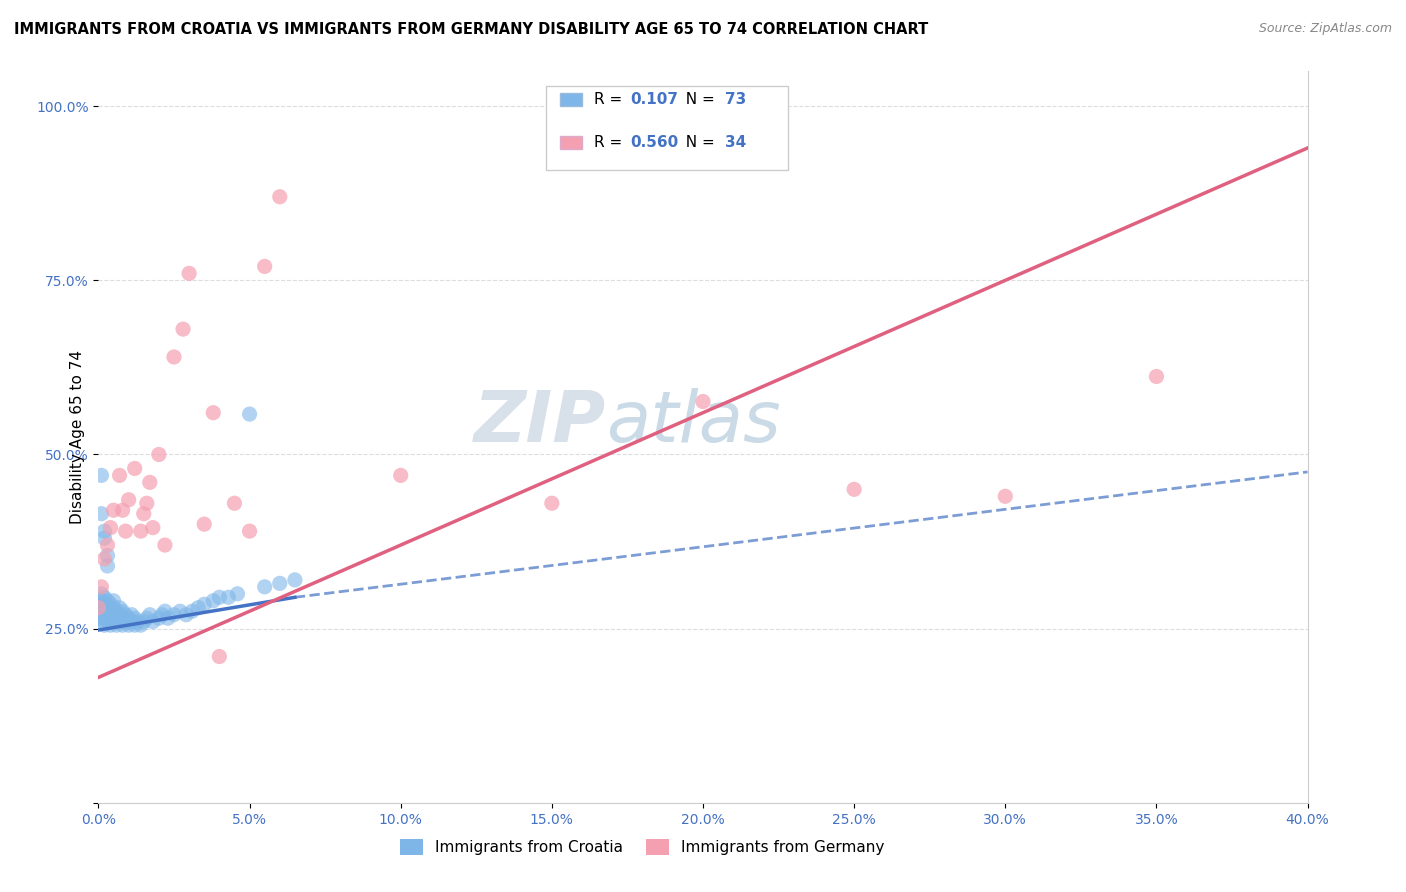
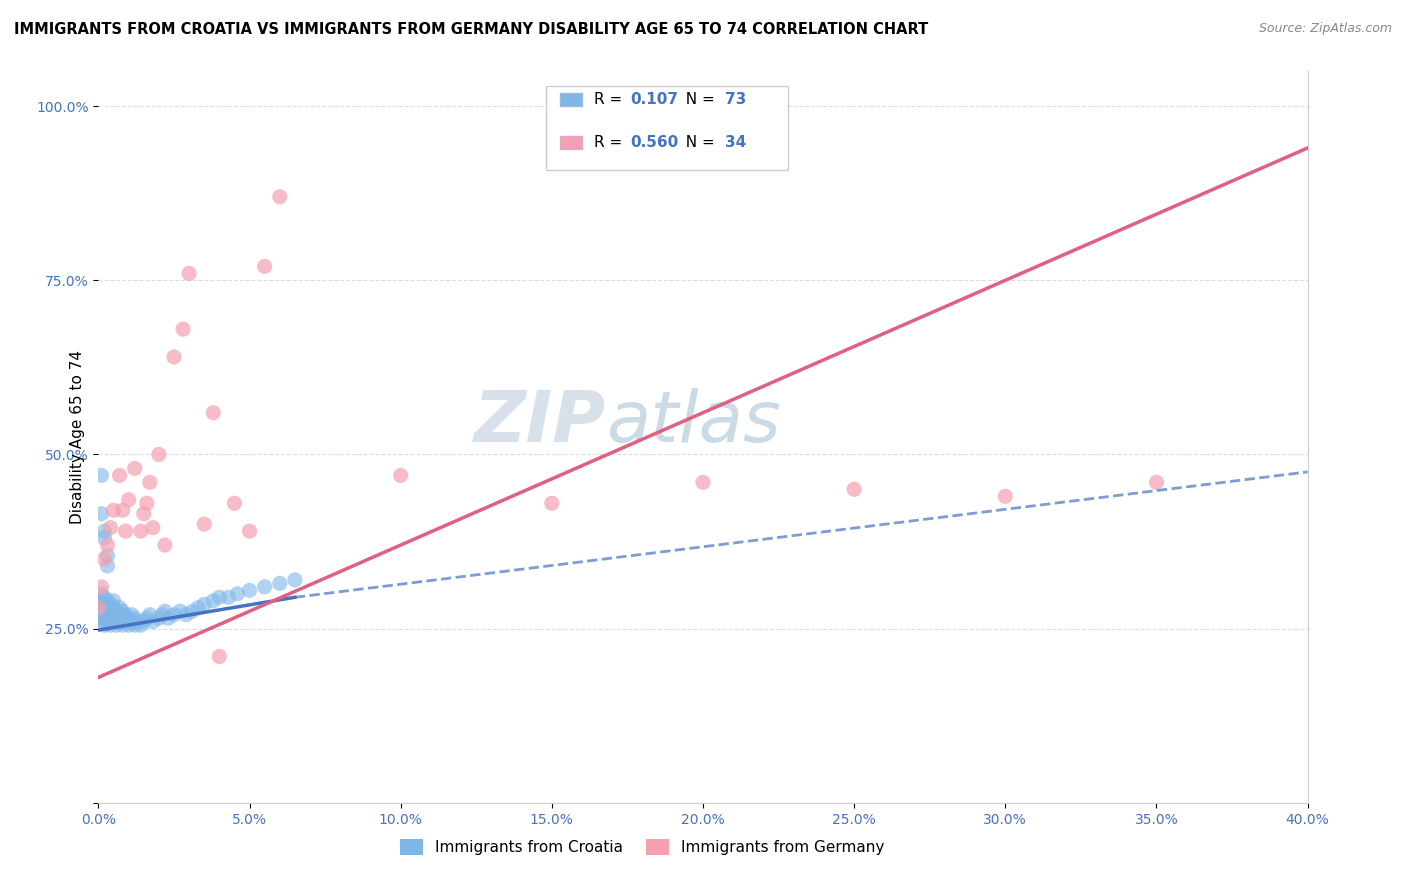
Immigrants from Croatia/5.0%: 55.8% -> 30.5%
Immigrants from Germany/20.0%: 57.6% -> 46.0%
Immigrants from Germany/35.0%: 61.2% -> 46.0%
